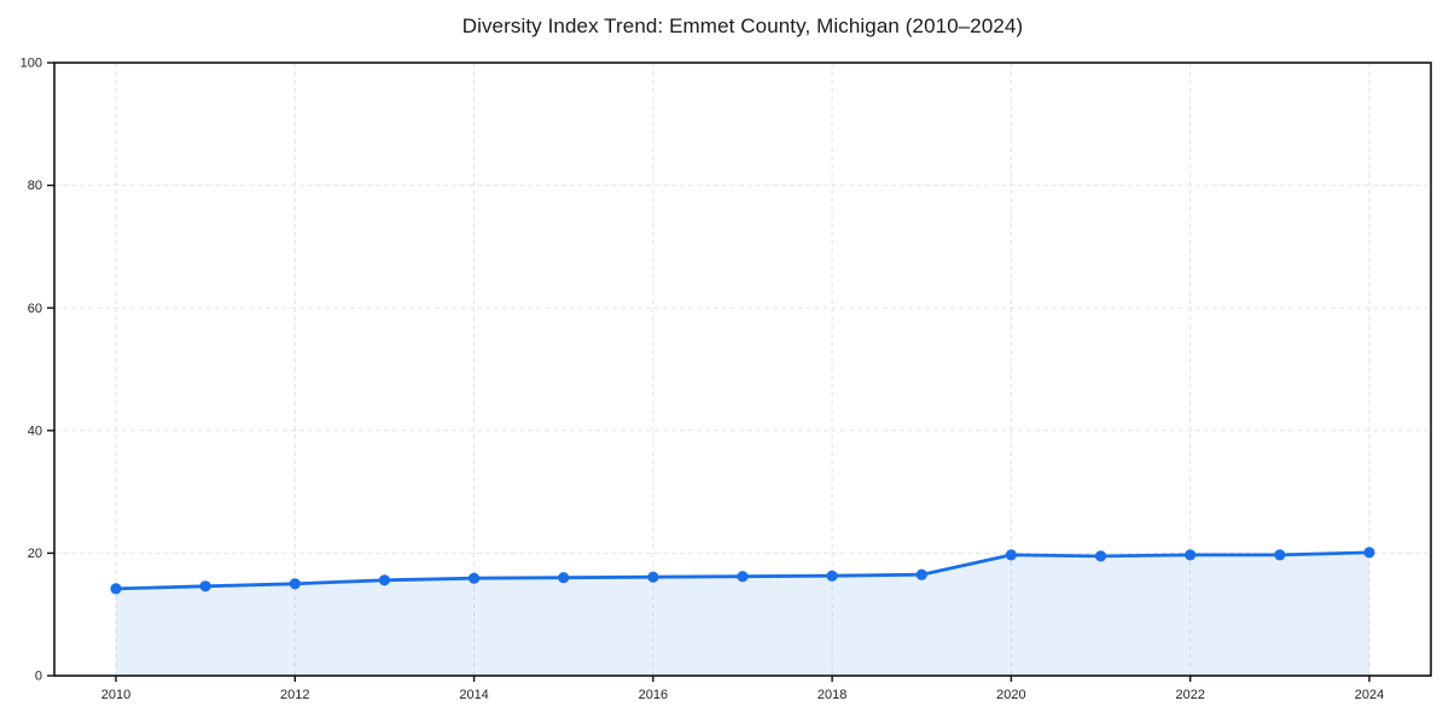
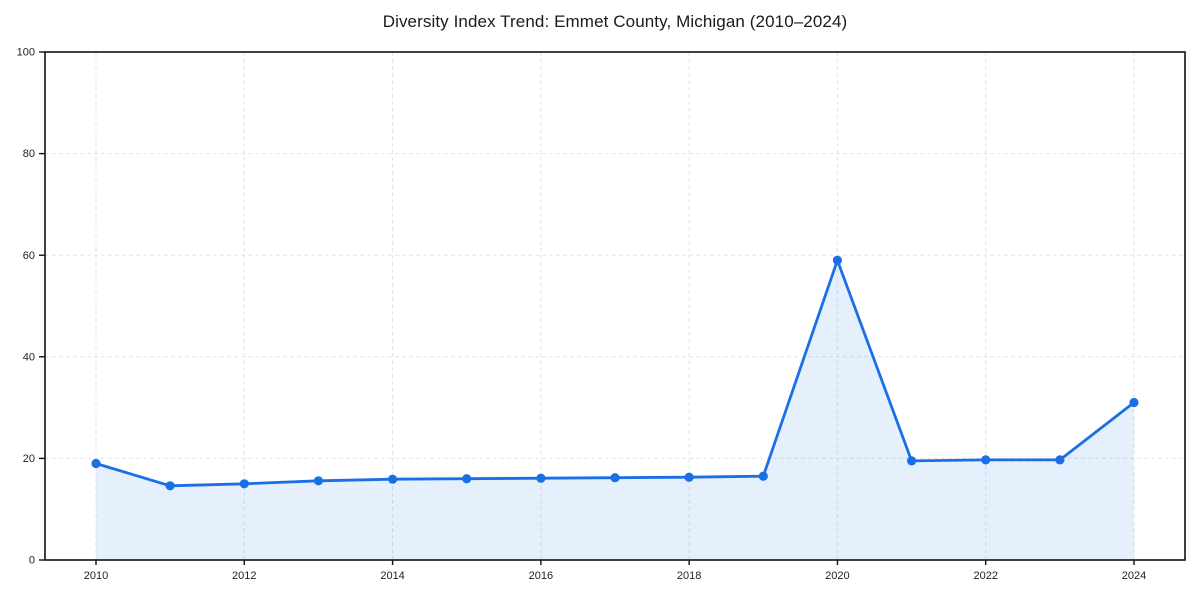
2010: 14 -> 19
2020: 20 -> 59
2024: 20 -> 31
